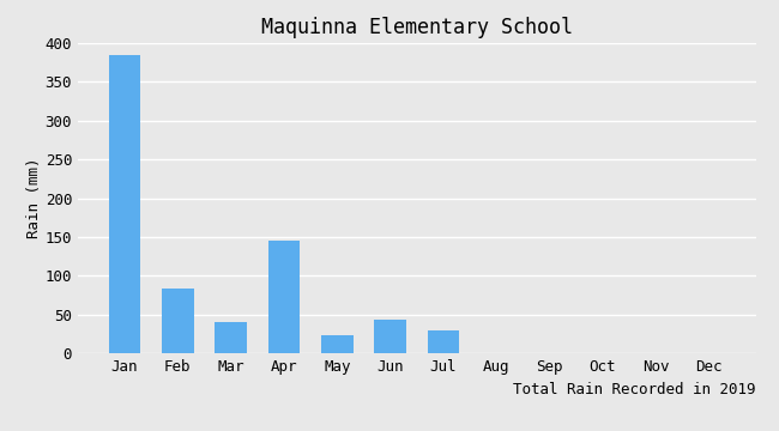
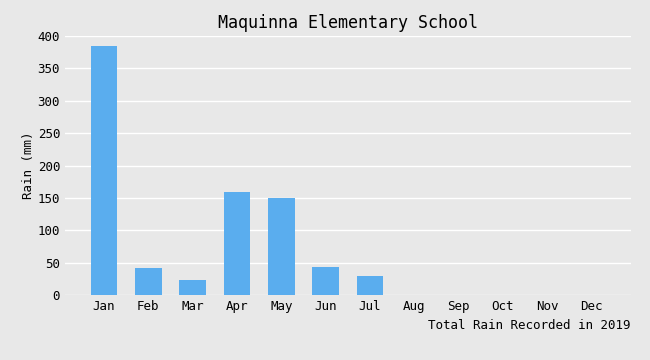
Feb: 83 -> 42
Mar: 40 -> 24
Apr: 145 -> 160
May: 23 -> 150
